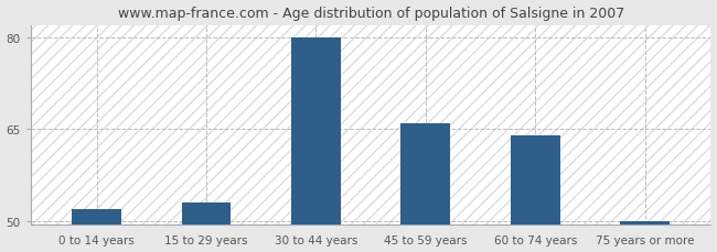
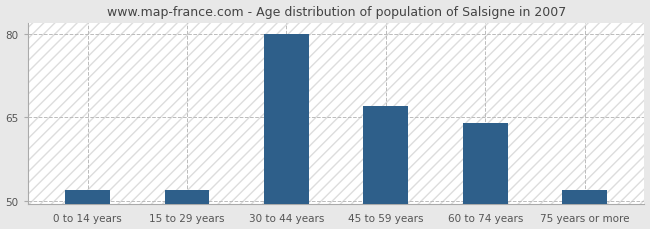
15 to 29 years: 53 -> 52
45 to 59 years: 66 -> 67
75 years or more: 50 -> 52
